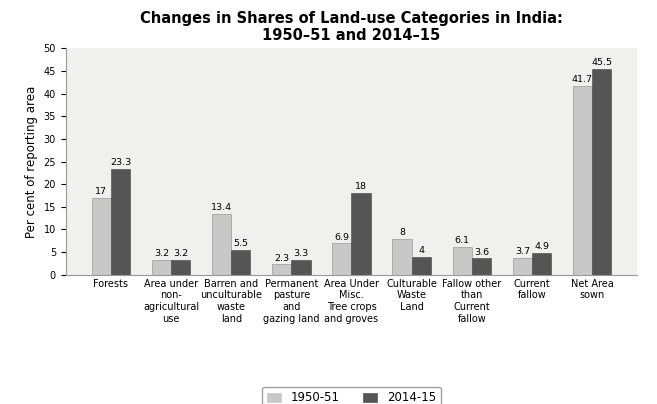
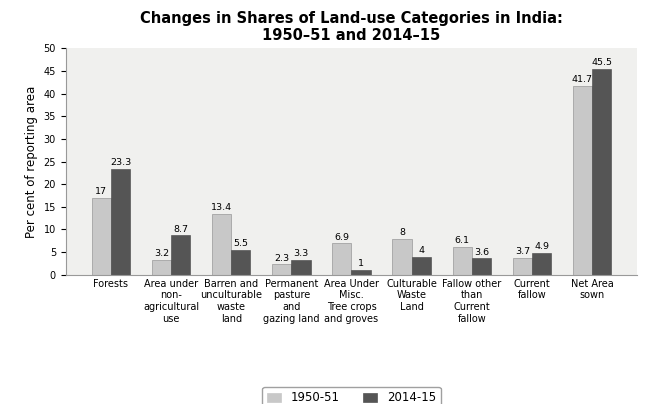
2014-15/Area under non- agricultural use: 3.2 -> 8.7
2014-15/Area Under Misc. Tree crops and groves: 18 -> 1
